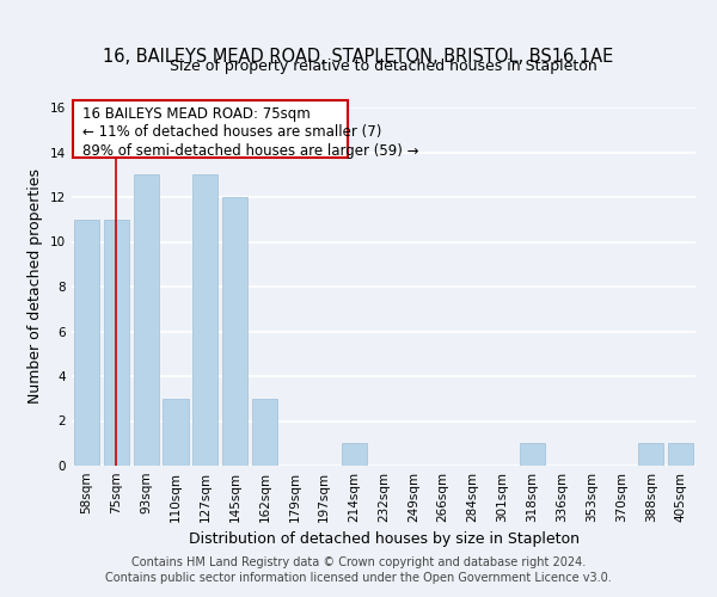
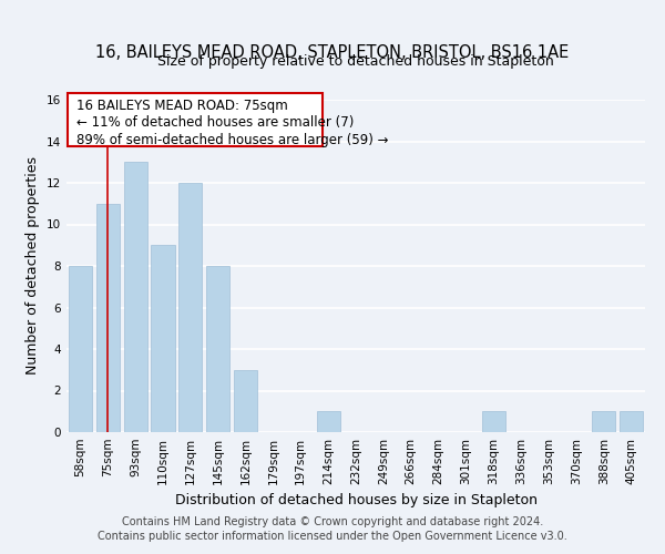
58sqm: 11 -> 8
110sqm: 3 -> 9
127sqm: 13 -> 12
145sqm: 12 -> 8
